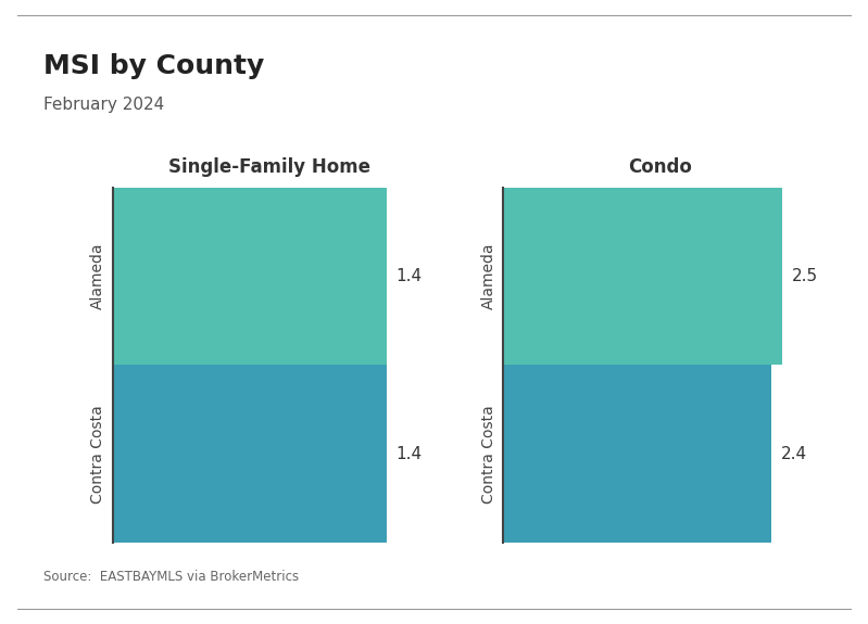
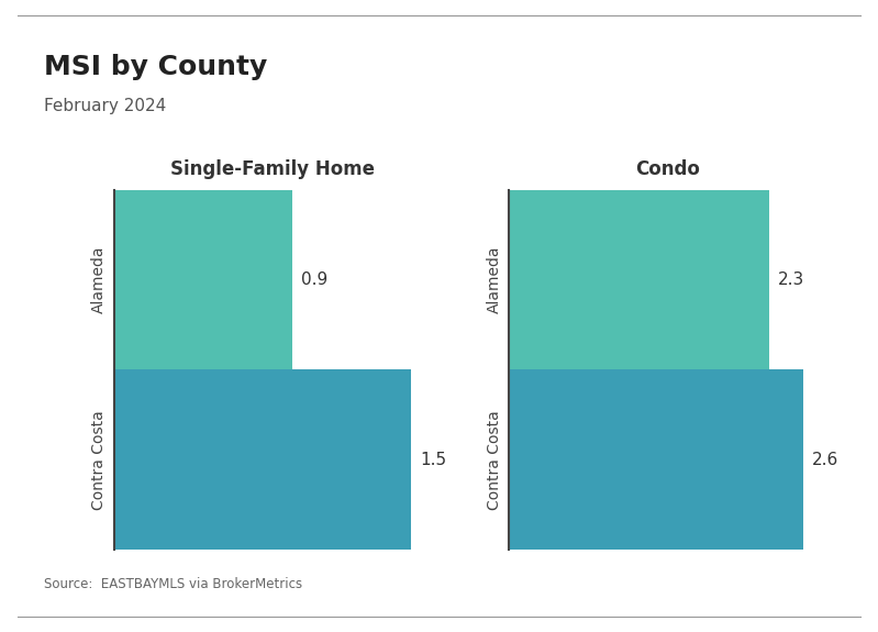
Single-Family Home/Alameda: 1.4 -> 0.9
Single-Family Home/Contra Costa: 1.4 -> 1.5
Condo/Alameda: 2.5 -> 2.3
Condo/Contra Costa: 2.4 -> 2.6
